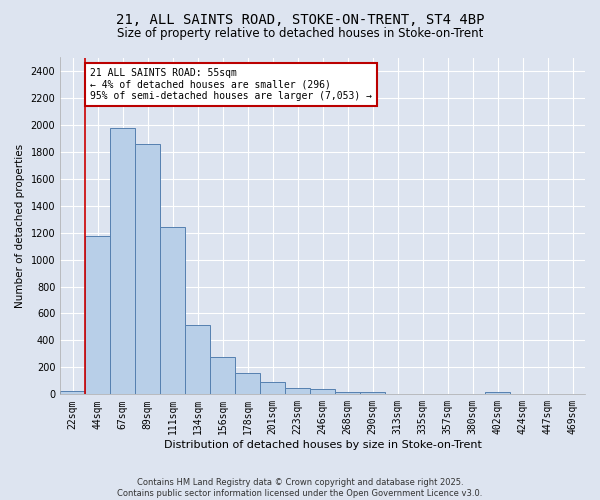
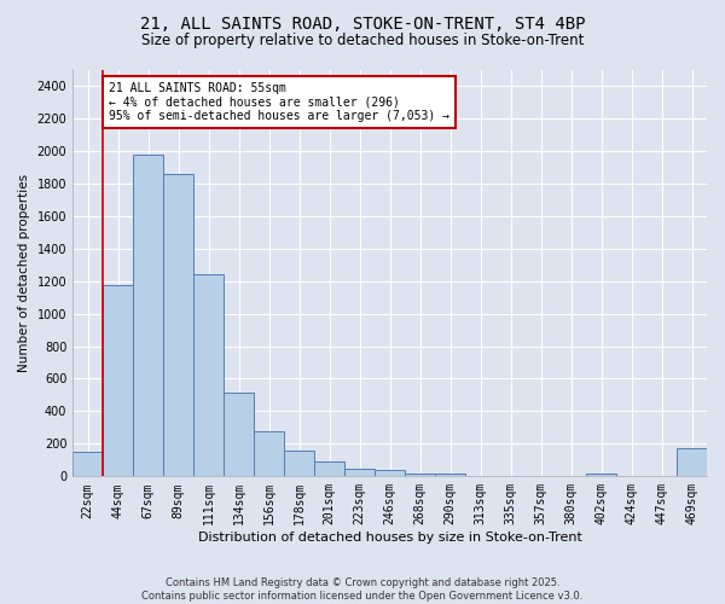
22sqm: 20 -> 150
469sqm: 0 -> 170
